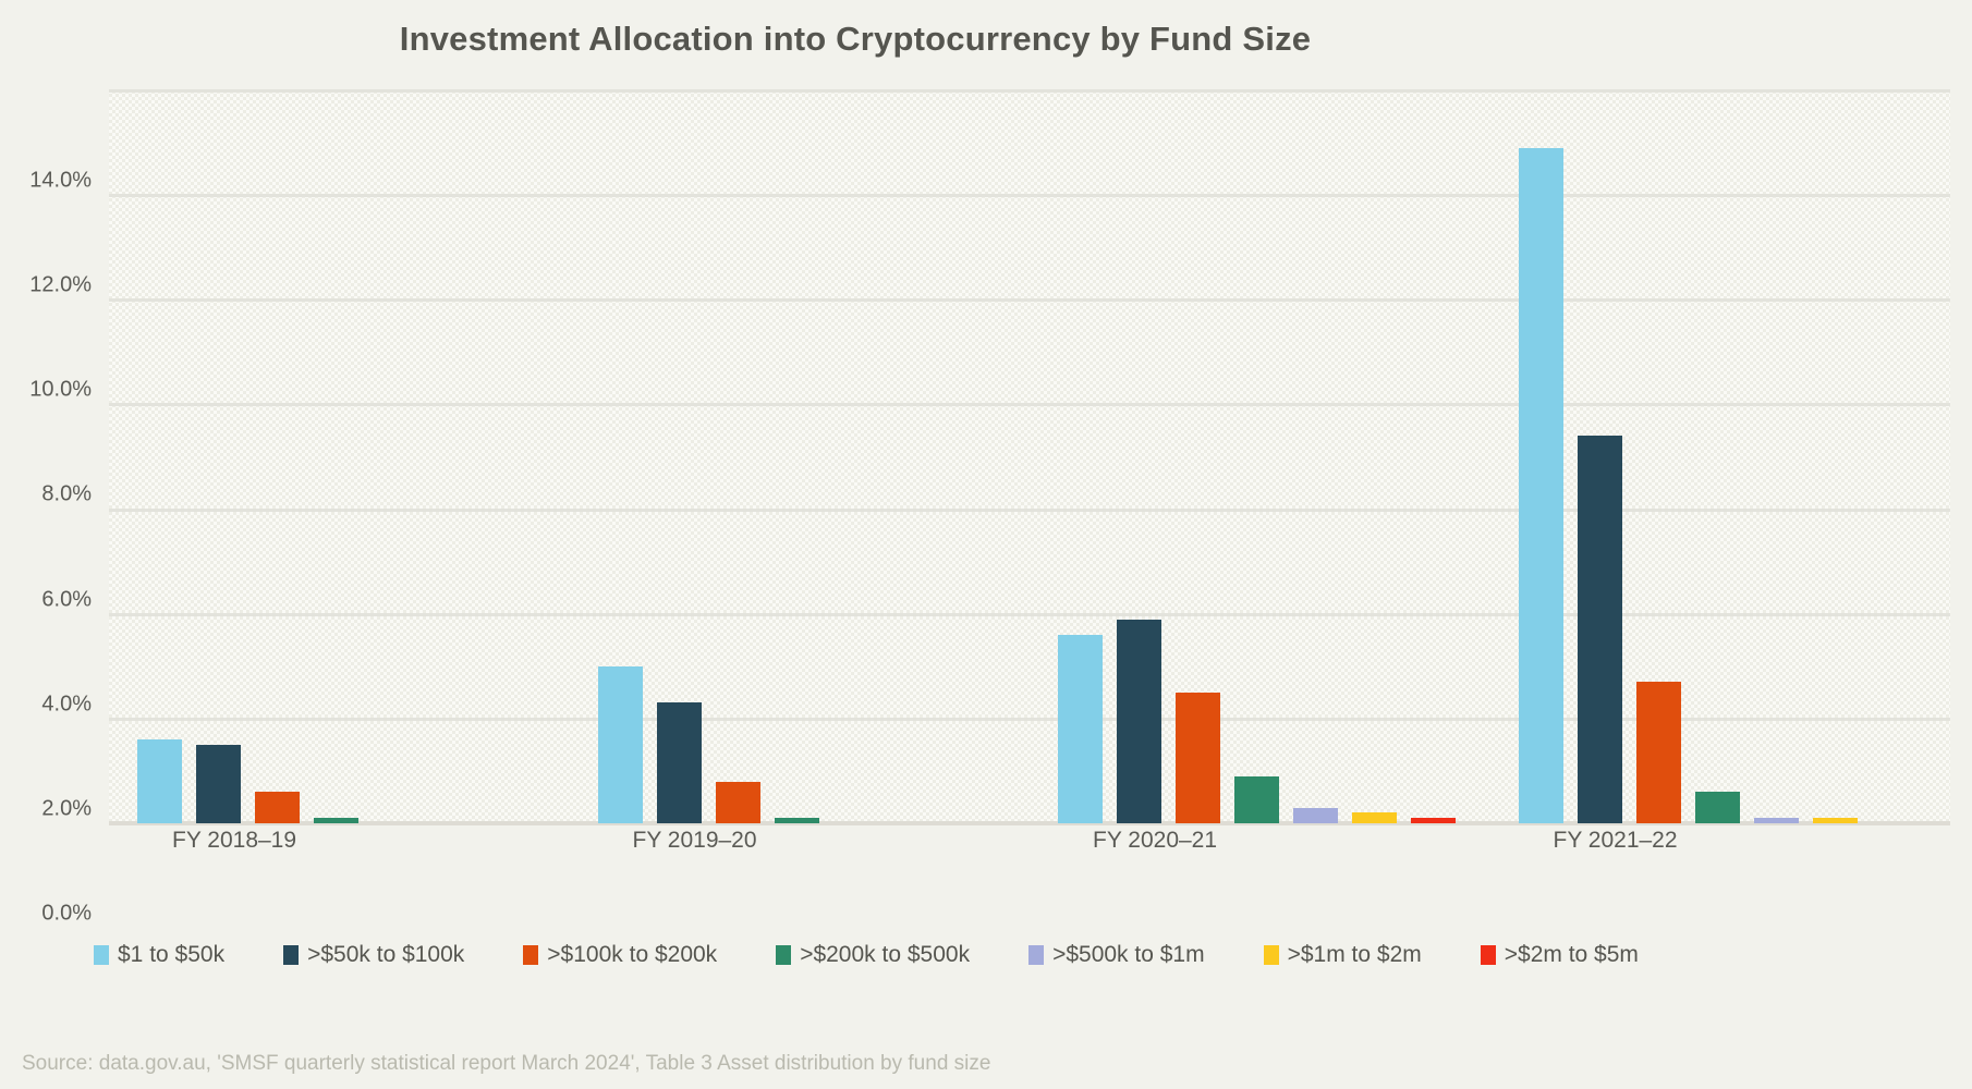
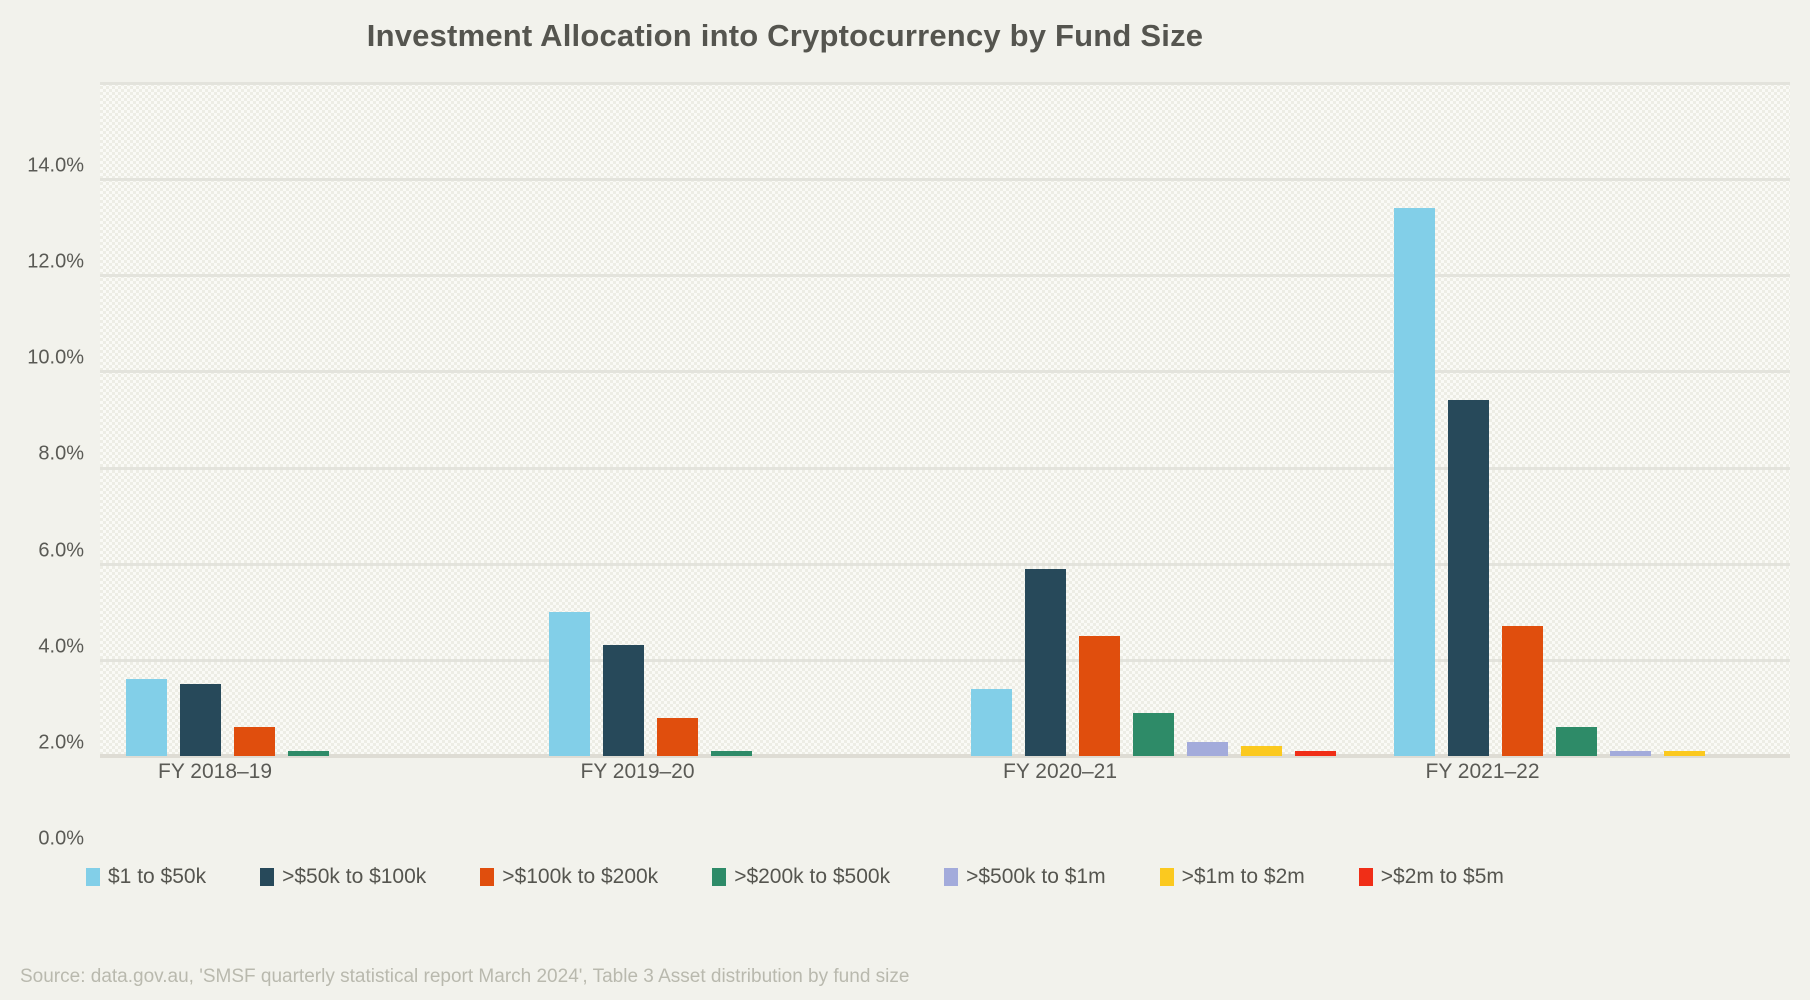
$1 to $50k/FY 2020–21: 3.6% -> 1.4%
$1 to $50k/FY 2021–22: 12.9% -> 11.4%
